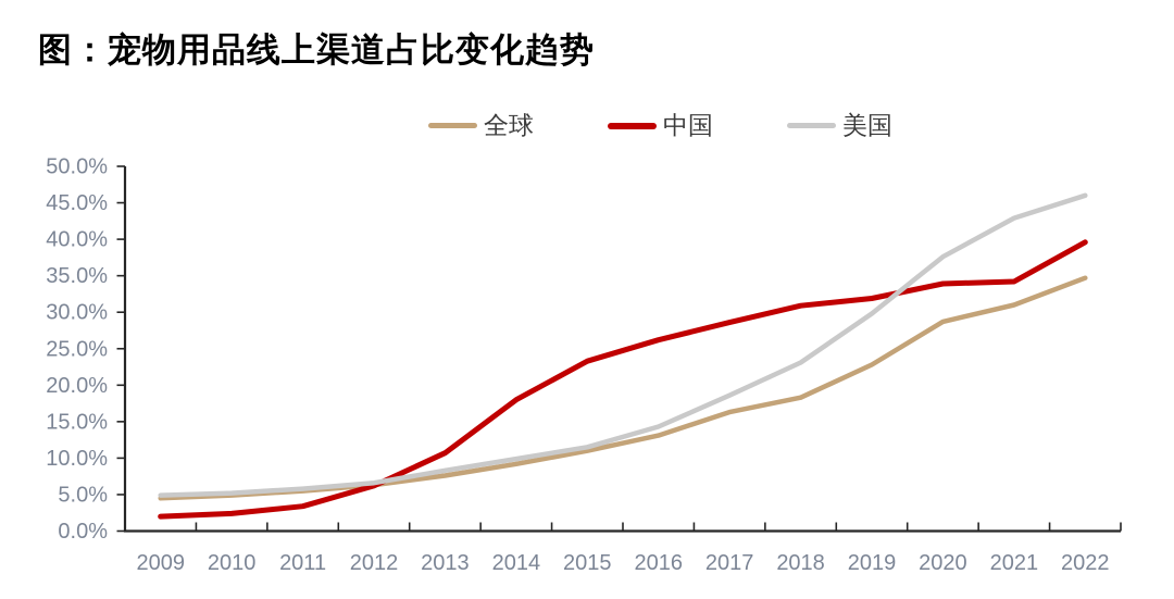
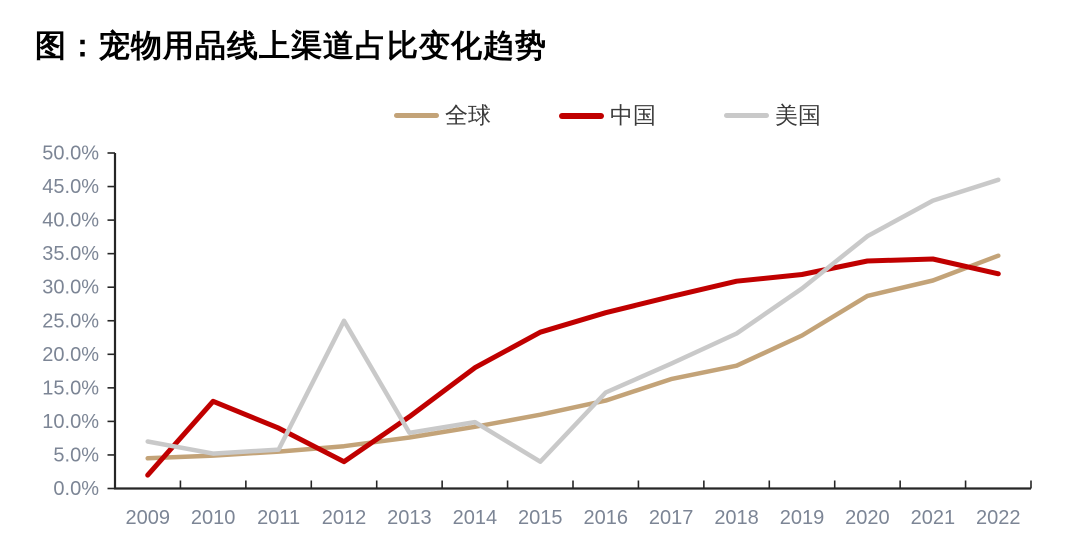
美国/2009: 5% -> 7%
中国/2010: 2% -> 13%
中国/2011: 3% -> 9%
中国/2012: 6% -> 4%
美国/2012: 7% -> 25%
美国/2015: 12% -> 4%
中国/2022: 40% -> 32%
